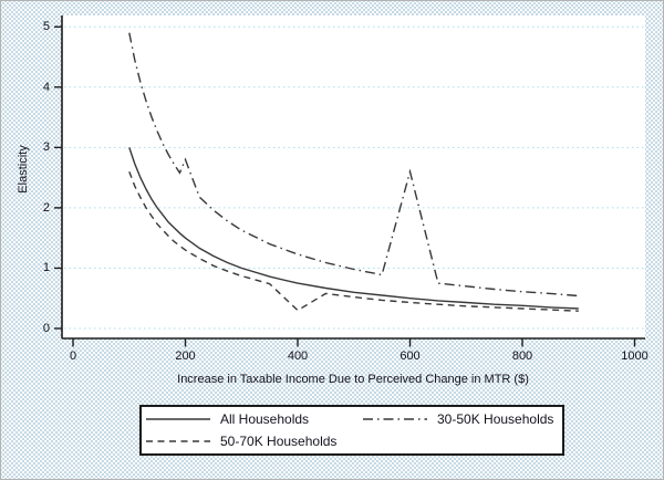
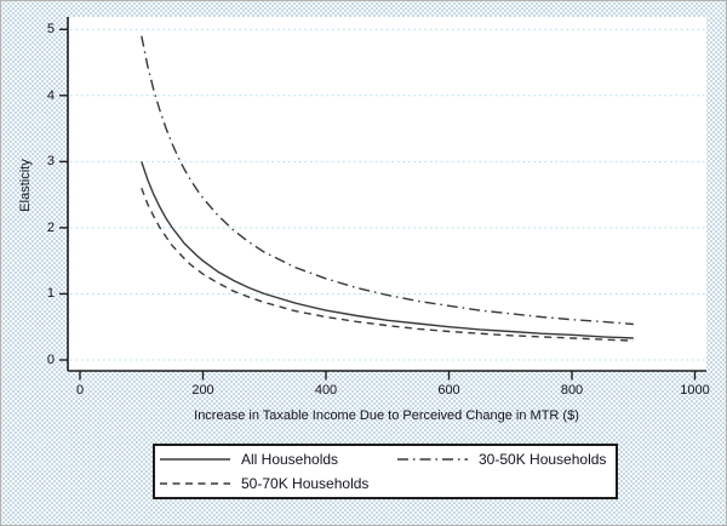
30-50K Households/200: 2.8 -> 2.5
50-70K Households/400: 0.3 -> 0.7
30-50K Households/600: 2.6 -> 0.8
